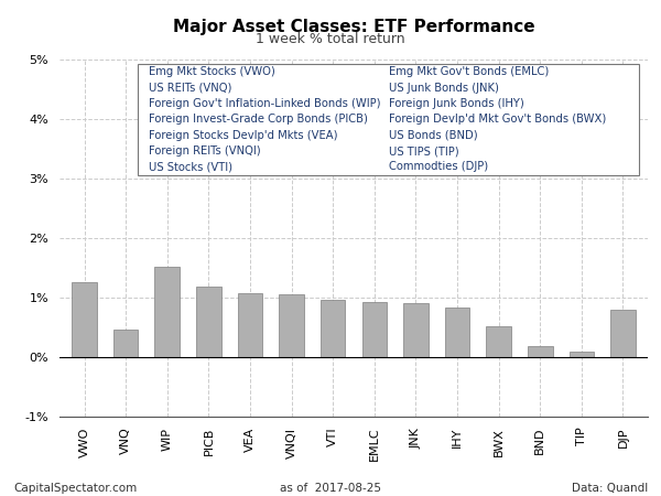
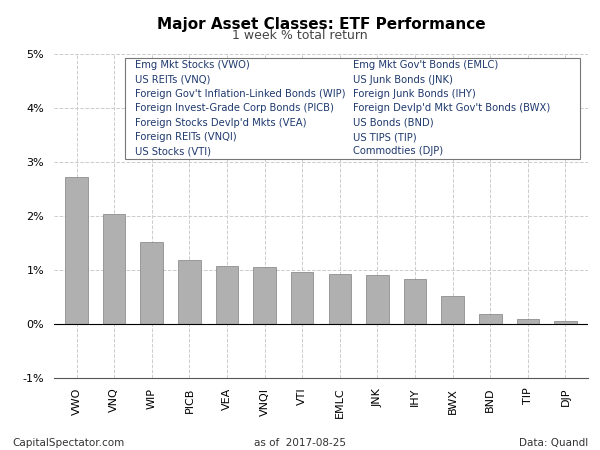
VWO: 1.26% -> 2.72%
VNQ: 0.46% -> 2.03%
DJP: 0.80% -> 0.05%
